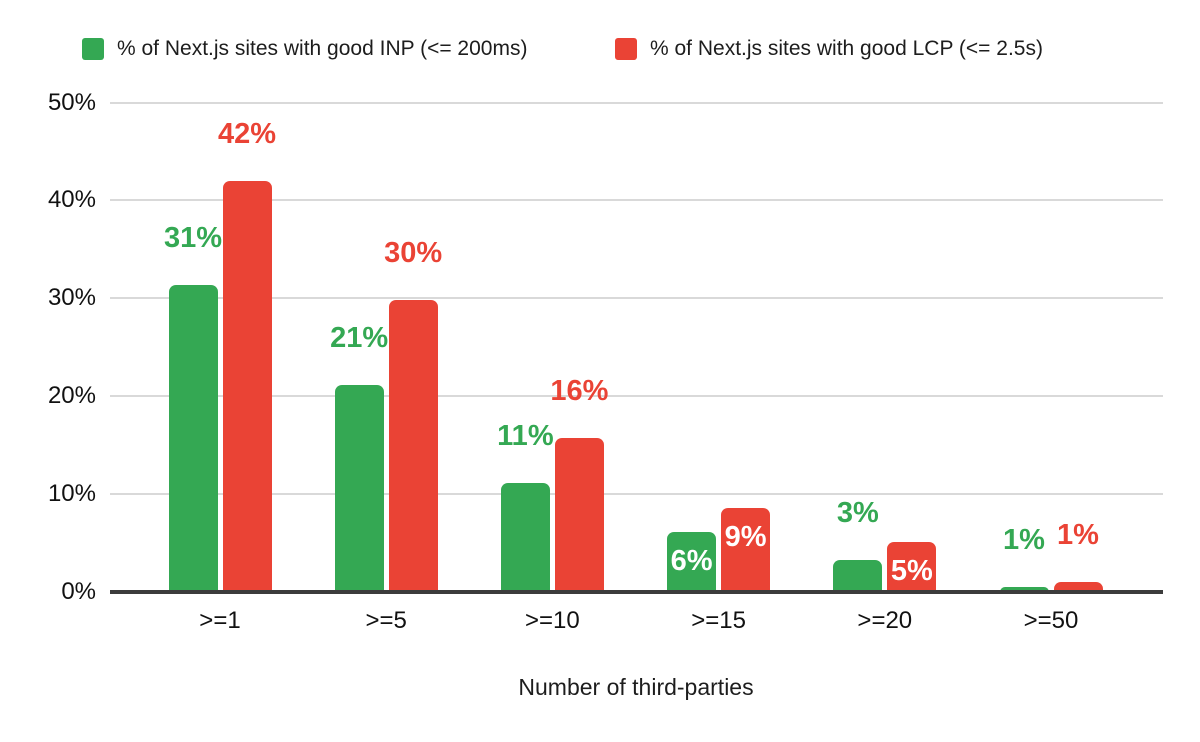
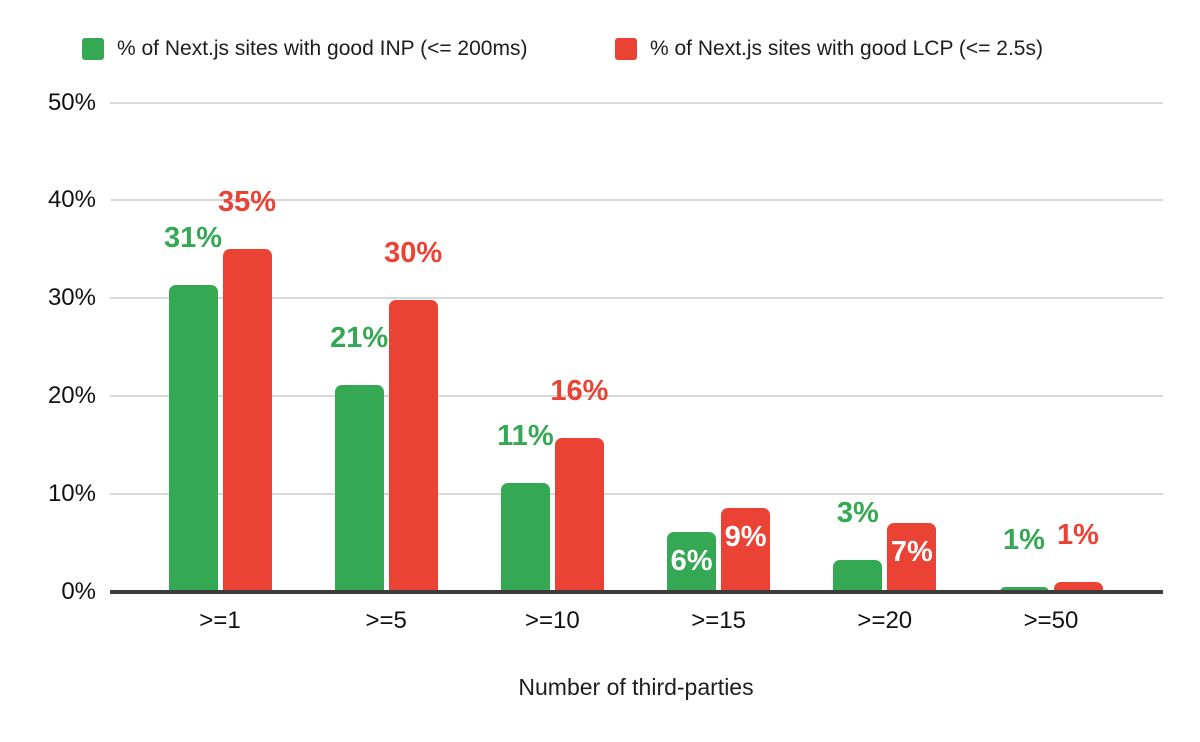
% of Next.js sites with good LCP (<= 2.5s)/>=1: 42% -> 35%
% of Next.js sites with good LCP (<= 2.5s)/>=20: 5% -> 7%
